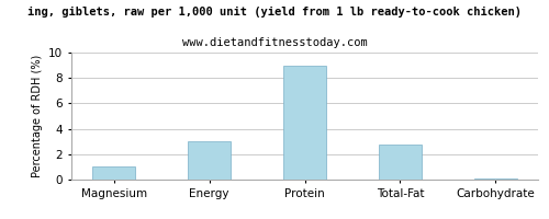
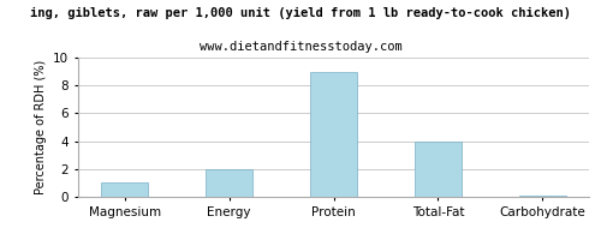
Energy: 3.0 -> 2.0
Total-Fat: 2.8 -> 4.0
